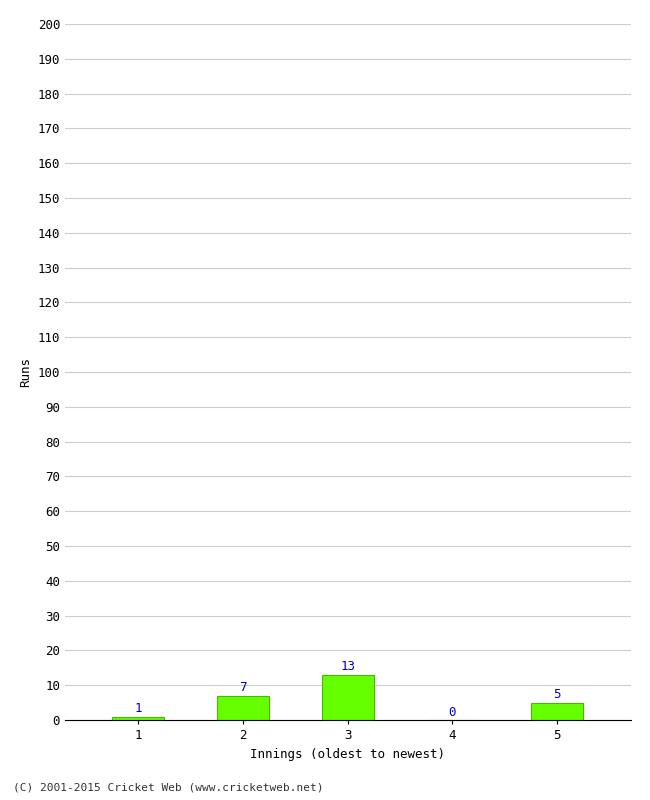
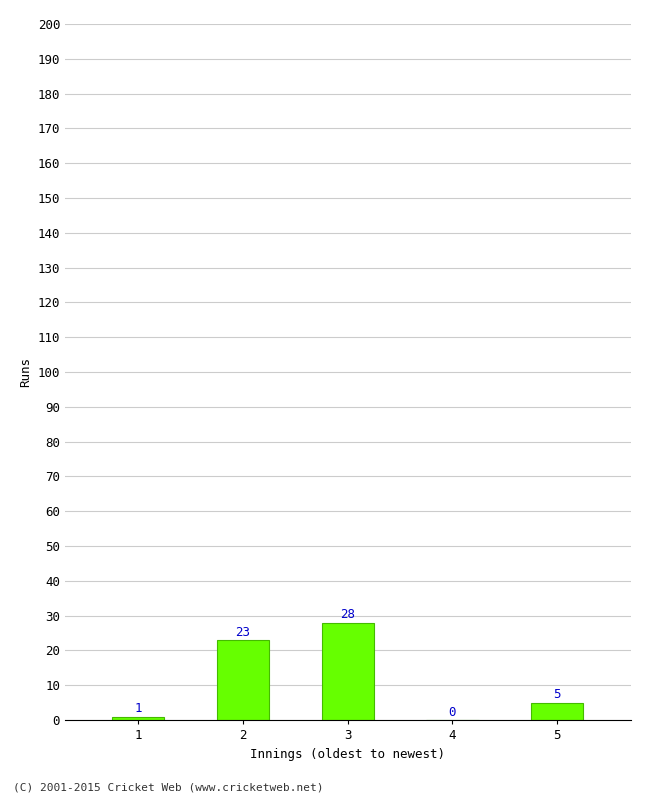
2: 7 -> 23
3: 13 -> 28
